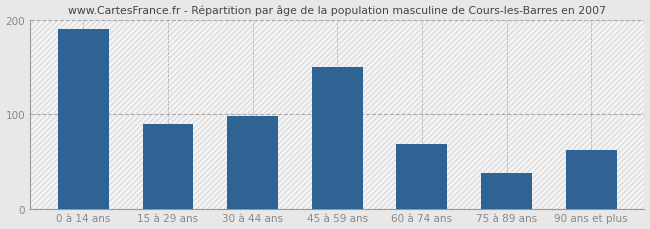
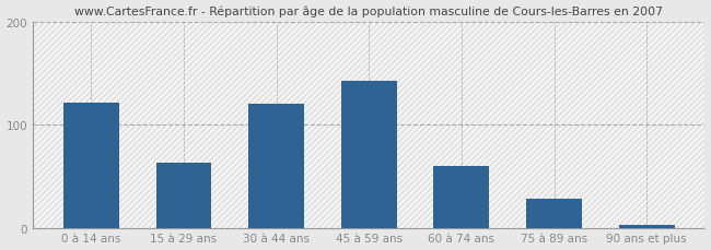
0 à 14 ans: 190 -> 122
15 à 29 ans: 90 -> 63
30 à 44 ans: 98 -> 120
45 à 59 ans: 150 -> 143
60 à 74 ans: 68 -> 60
75 à 89 ans: 38 -> 28
90 ans et plus: 62 -> 3
